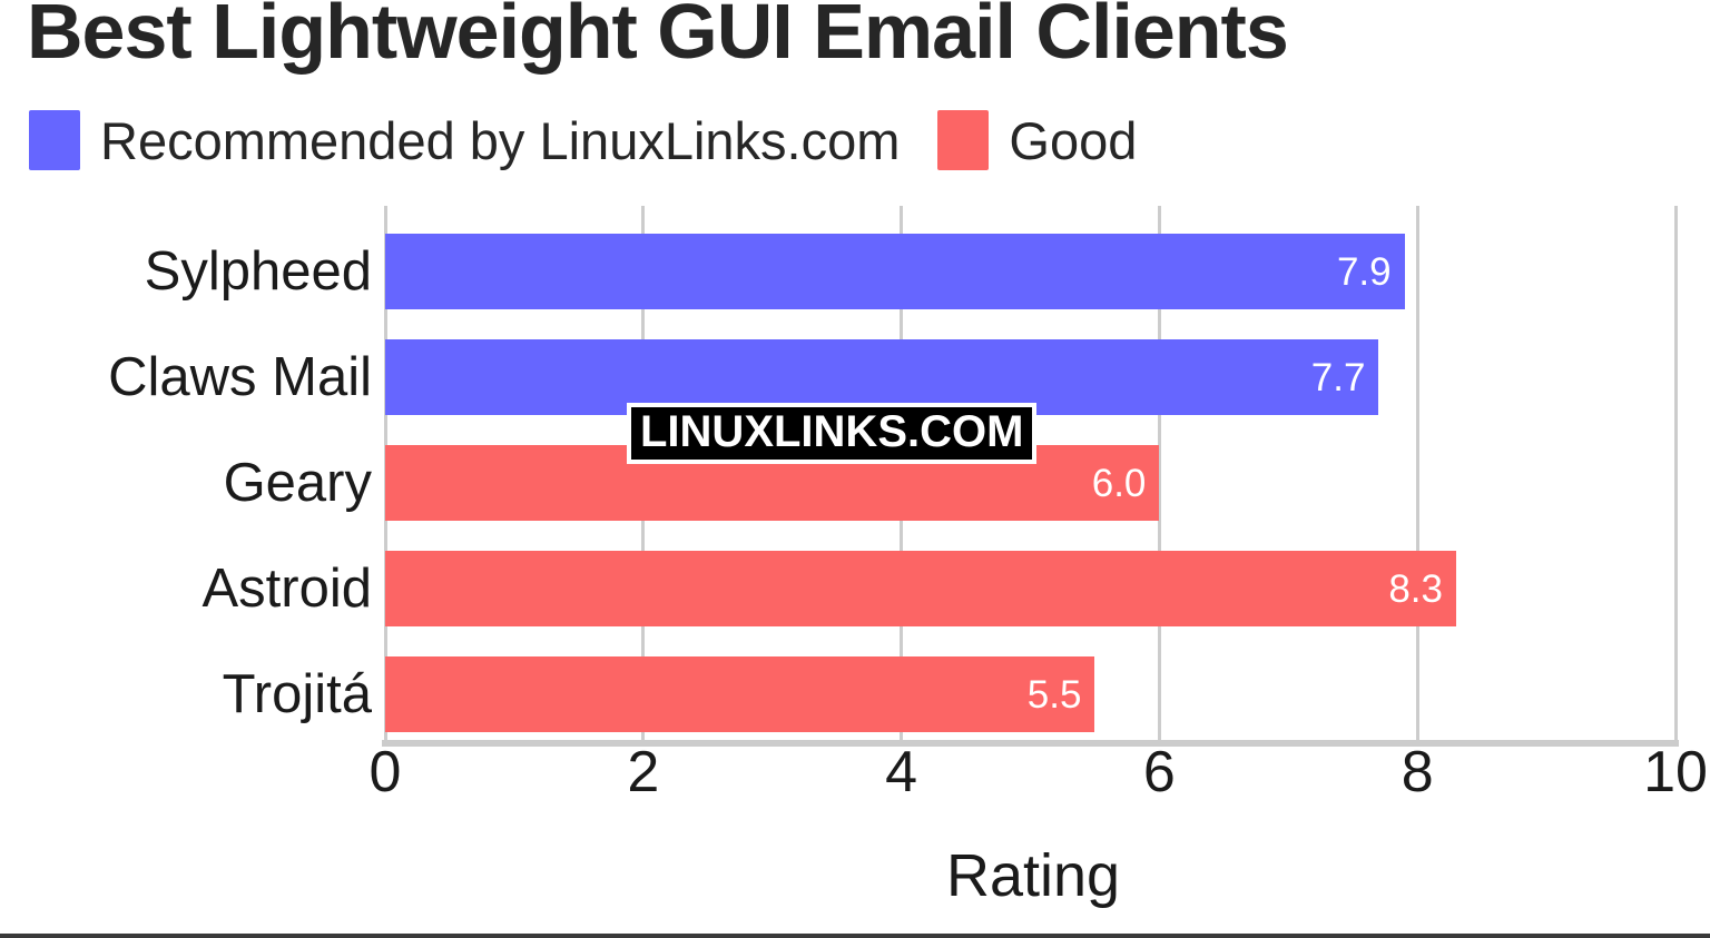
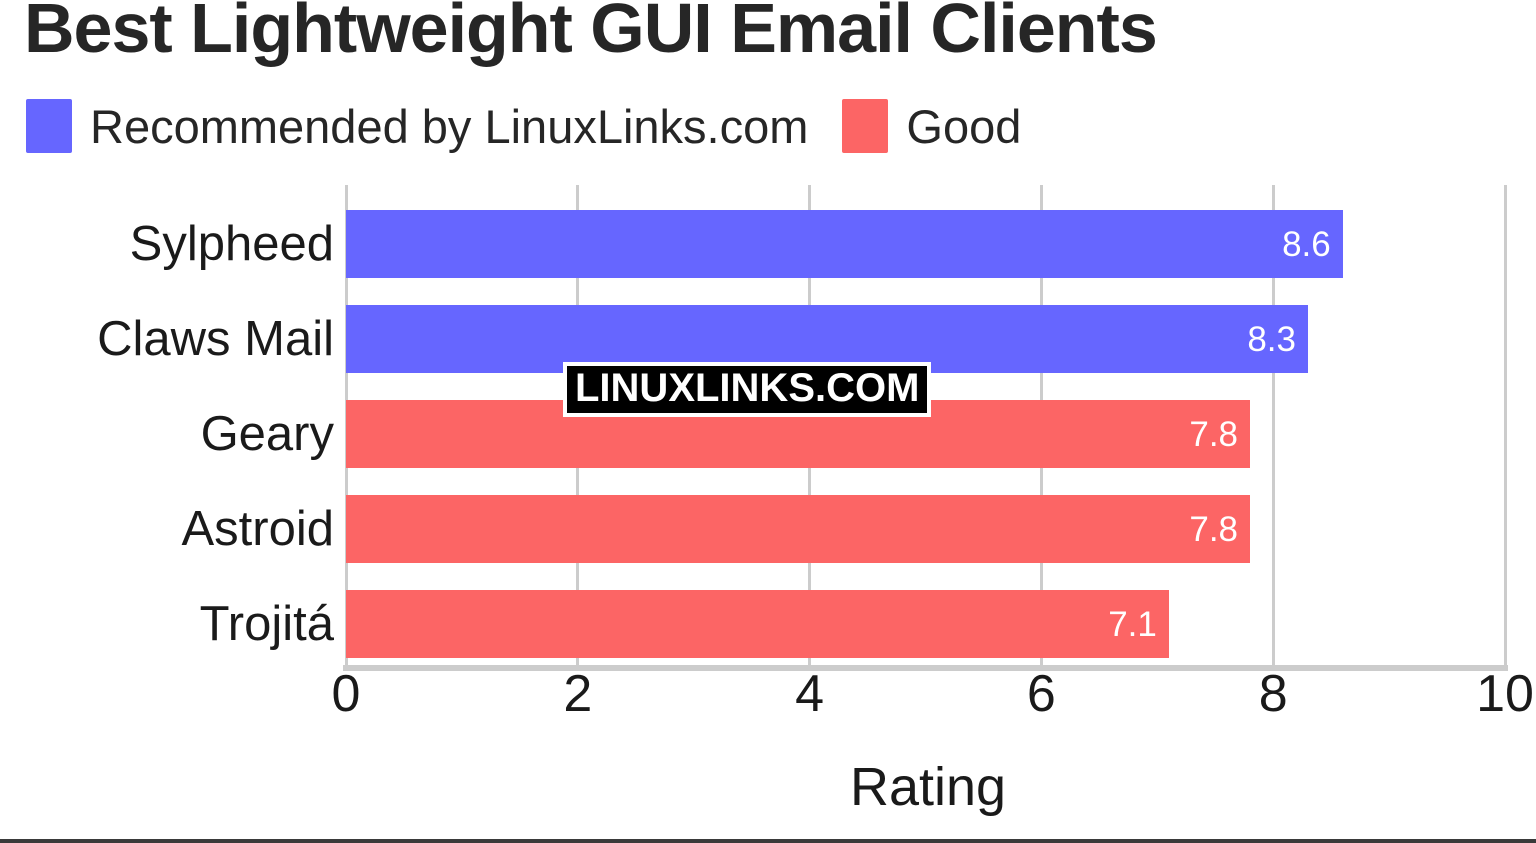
Sylpheed: 7.9 -> 8.6
Claws Mail: 7.7 -> 8.3
Geary: 6.0 -> 7.8
Astroid: 8.3 -> 7.8
Trojitá: 5.5 -> 7.1
